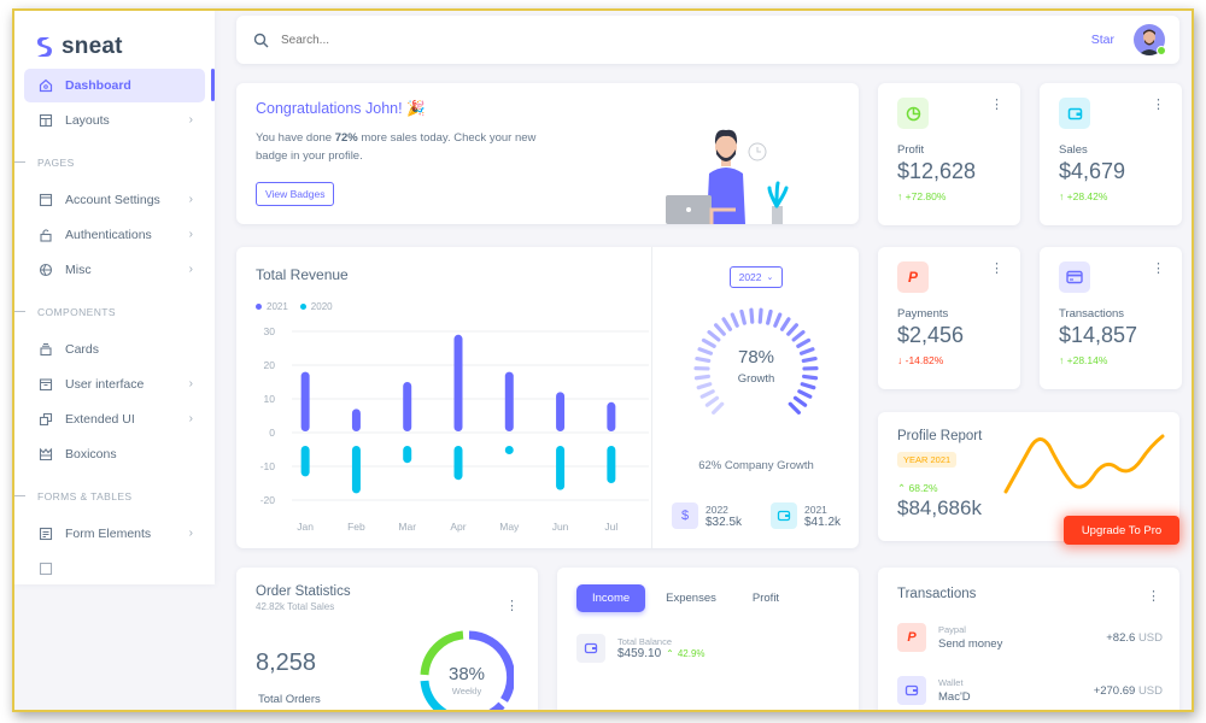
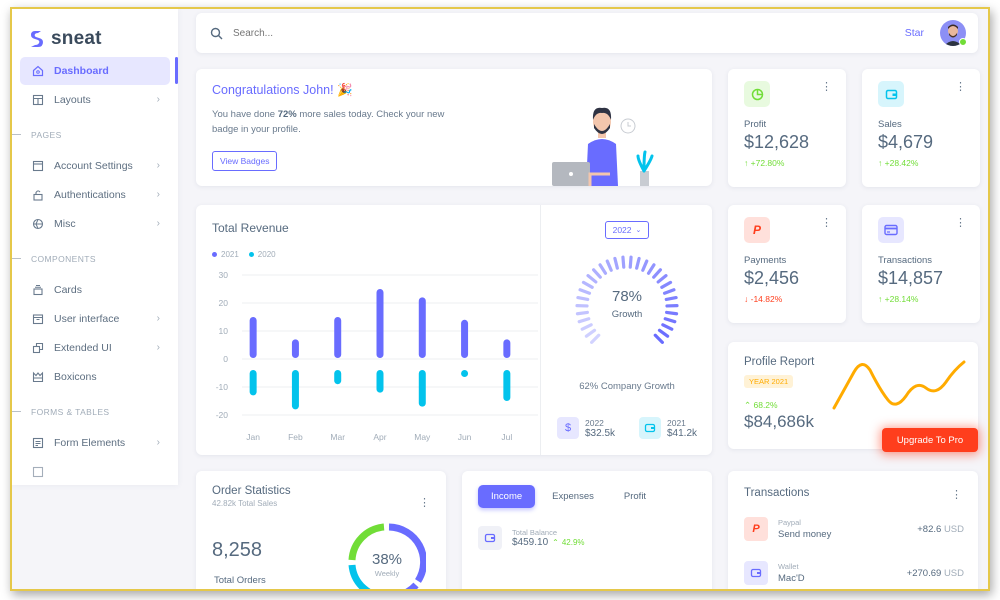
2021/Jan: 18 -> 15
2021/Apr: 29 -> 25
2020/Apr: -14 -> -12
2021/May: 18 -> 22
2020/May: -5 -> -17
2021/Jun: 12 -> 14
2020/Jun: -17 -> -2
2021/Jul: 9 -> 7
